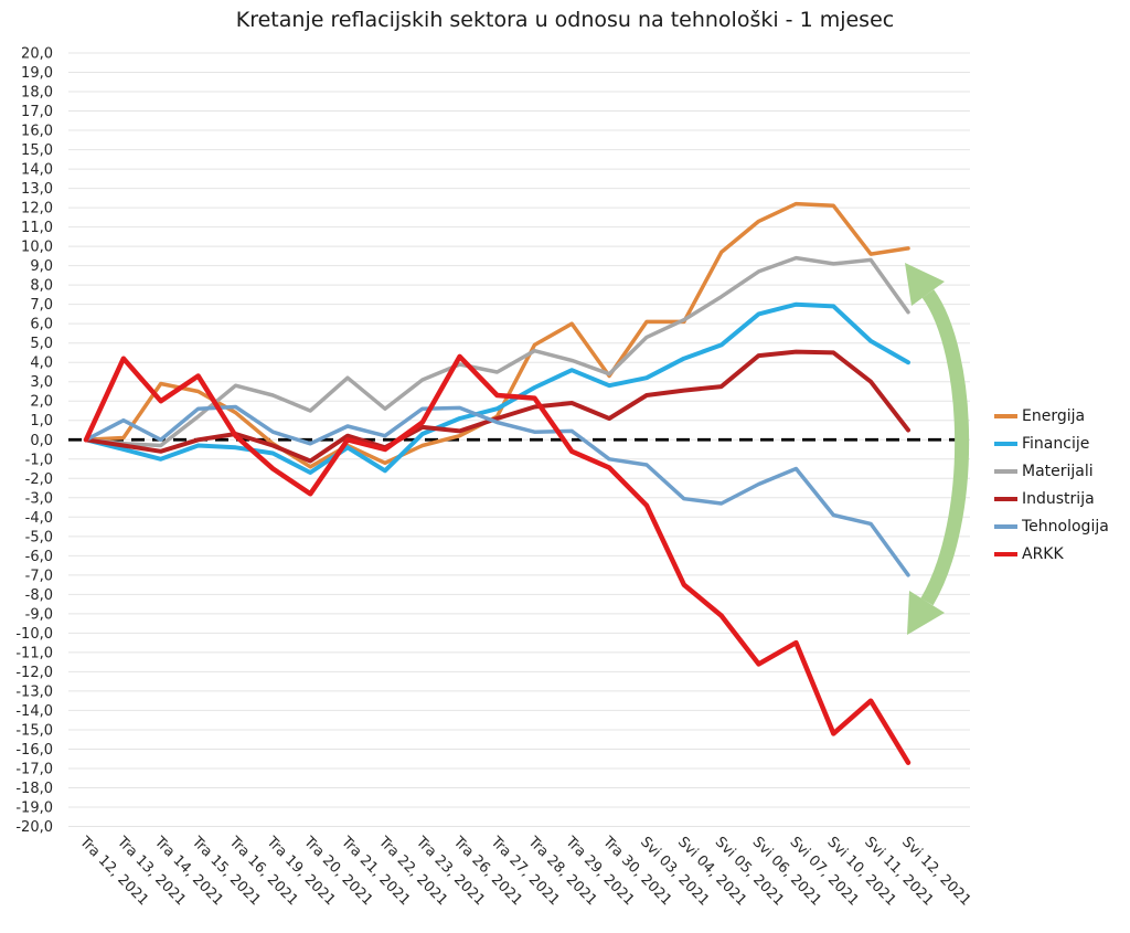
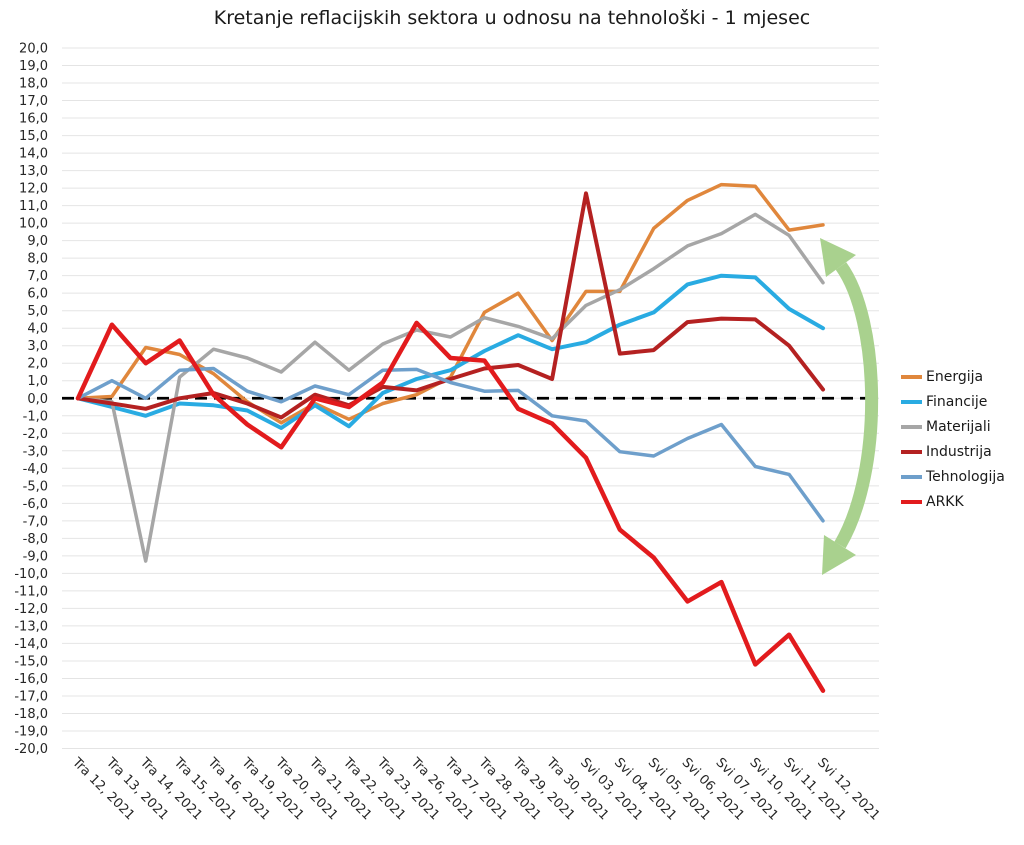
Materijali/Tra 14, 2021: -0,3 -> -9,3
Industrija/Svi 03, 2021: 2,3 -> 11,7
Materijali/Svi 10, 2021: 9,1 -> 10,5
